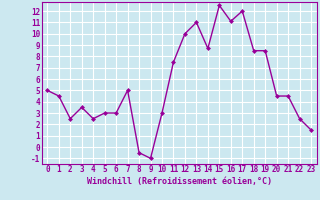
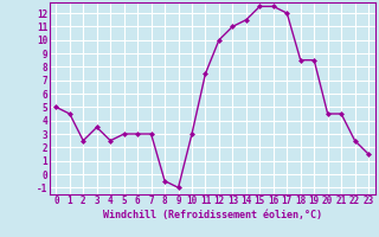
7: 5.0 -> 3.0
14: 8.7 -> 11.5
16: 11.1 -> 12.5
